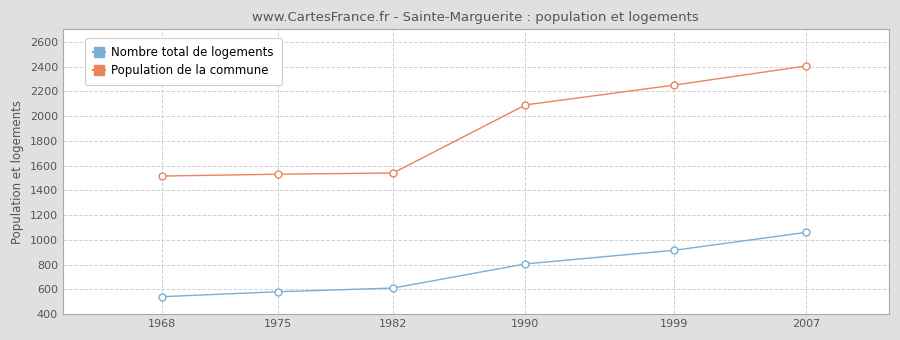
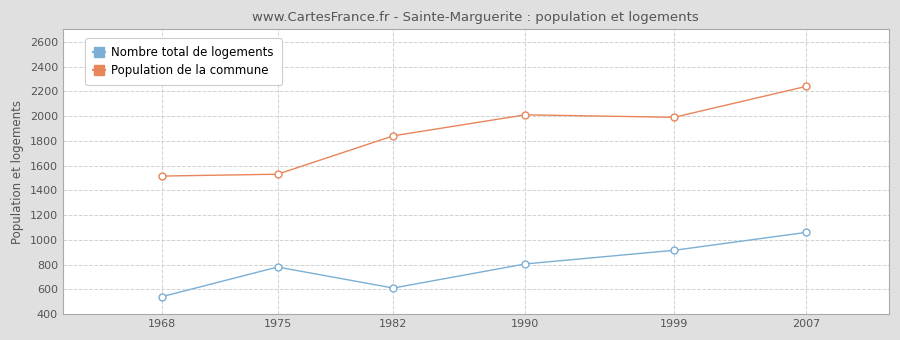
Nombre total de logements/1975: 580 -> 780
Population de la commune/1982: 1540 -> 1840
Population de la commune/1990: 2090 -> 2010
Population de la commune/1999: 2250 -> 1990
Population de la commune/2007: 2400 -> 2240
